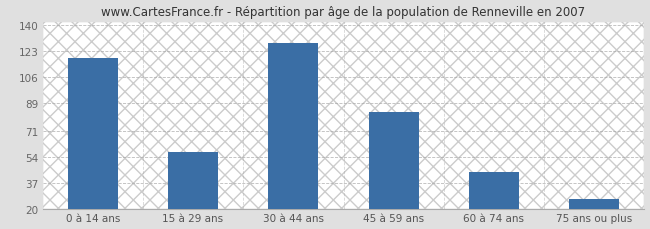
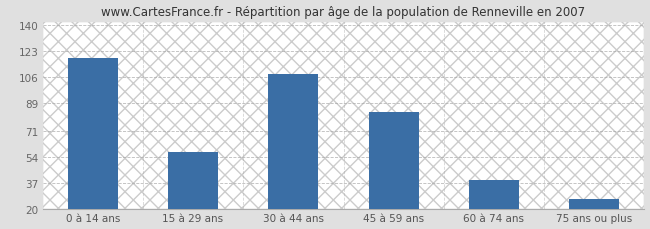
30 à 44 ans: 128 -> 108
60 à 74 ans: 44 -> 39
